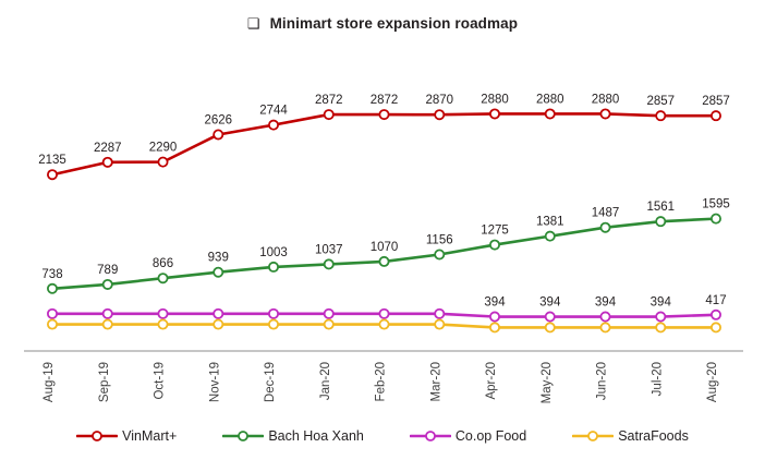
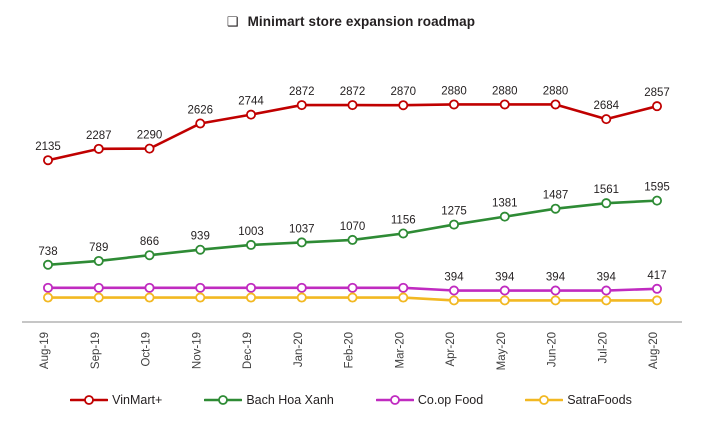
VinMart+/Jul-20: 2857 -> 2684
